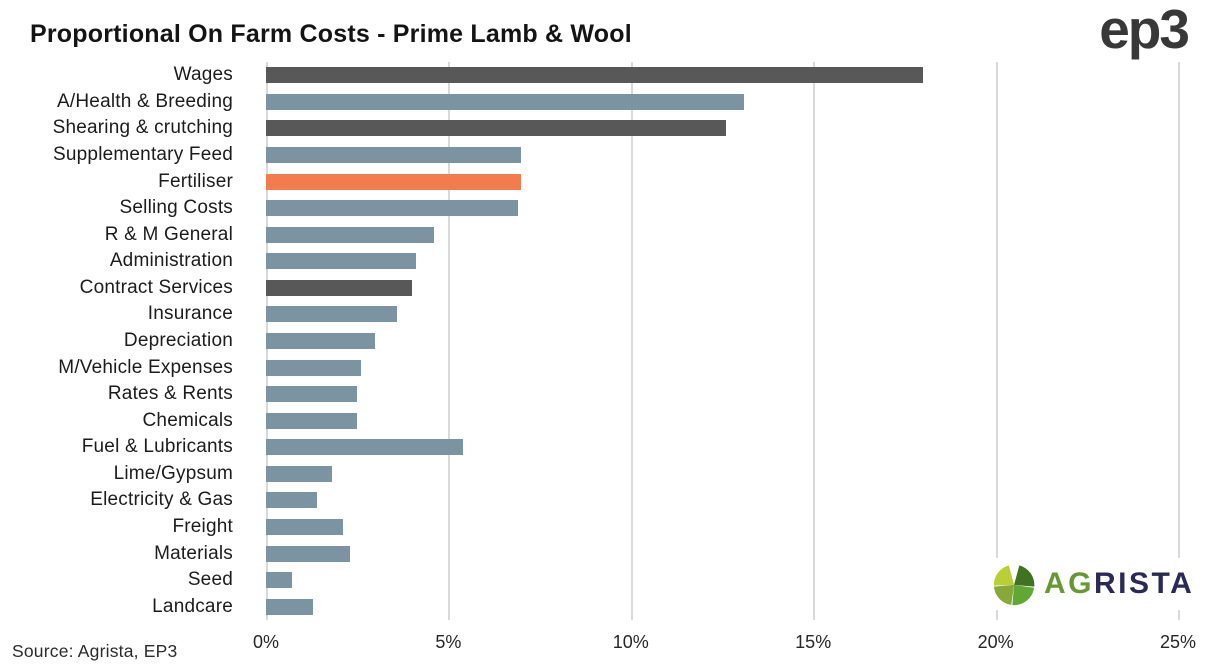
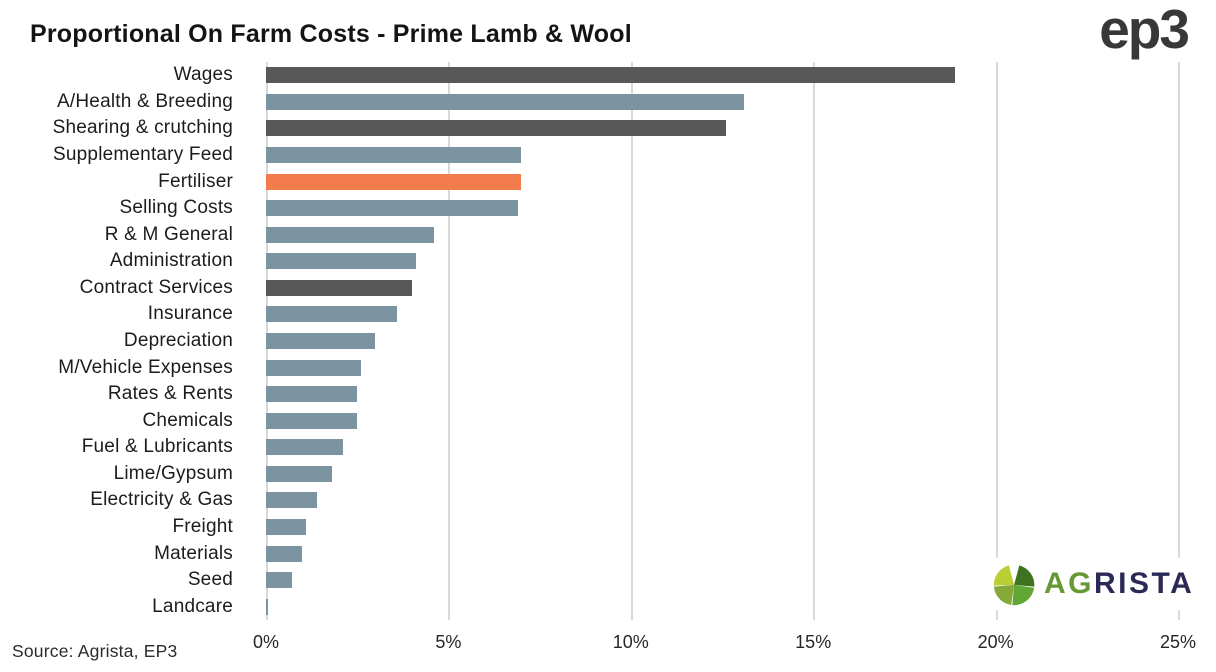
Wages: 18.0% -> 18.9%
Fuel & Lubricants: 5.4% -> 2.1%
Freight: 2.1% -> 1.1%
Materials: 2.3% -> 1.0%
Landcare: 1.3% -> 0.1%
